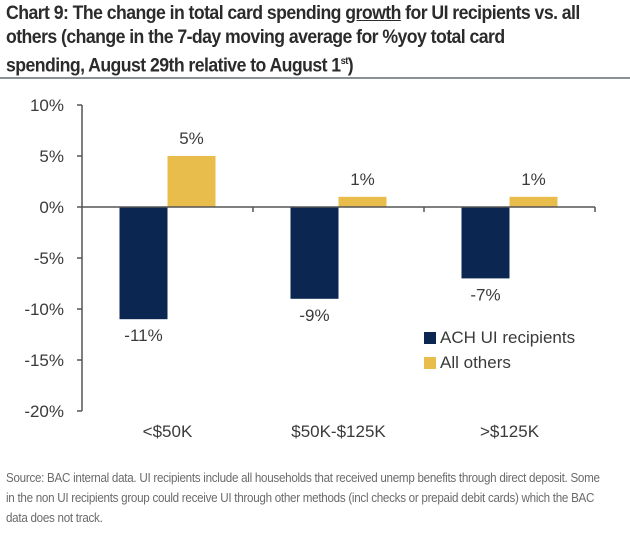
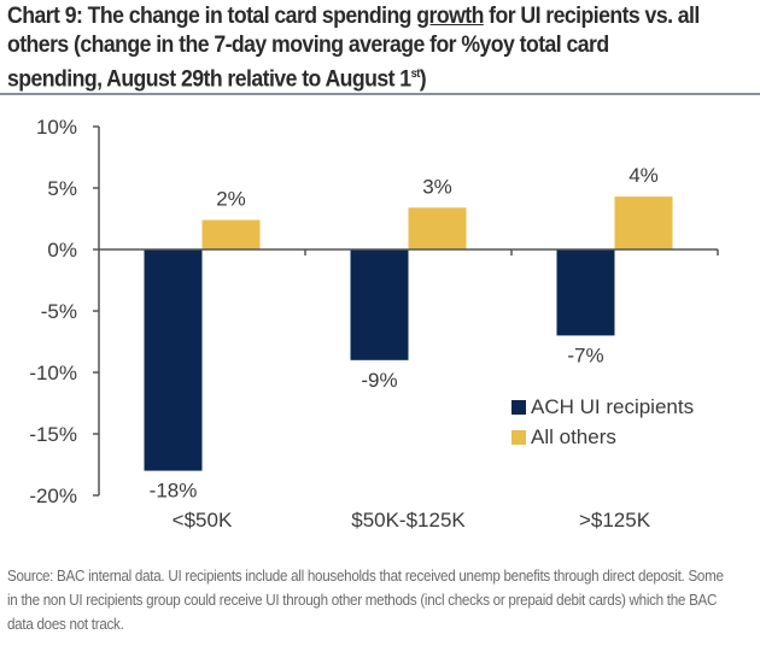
ACH UI recipients/<$50K: -11% -> -18%
All others/<$50K: 5% -> 2%
All others/$50K-$125K: 1% -> 3%
All others/>$125K: 1% -> 4%
